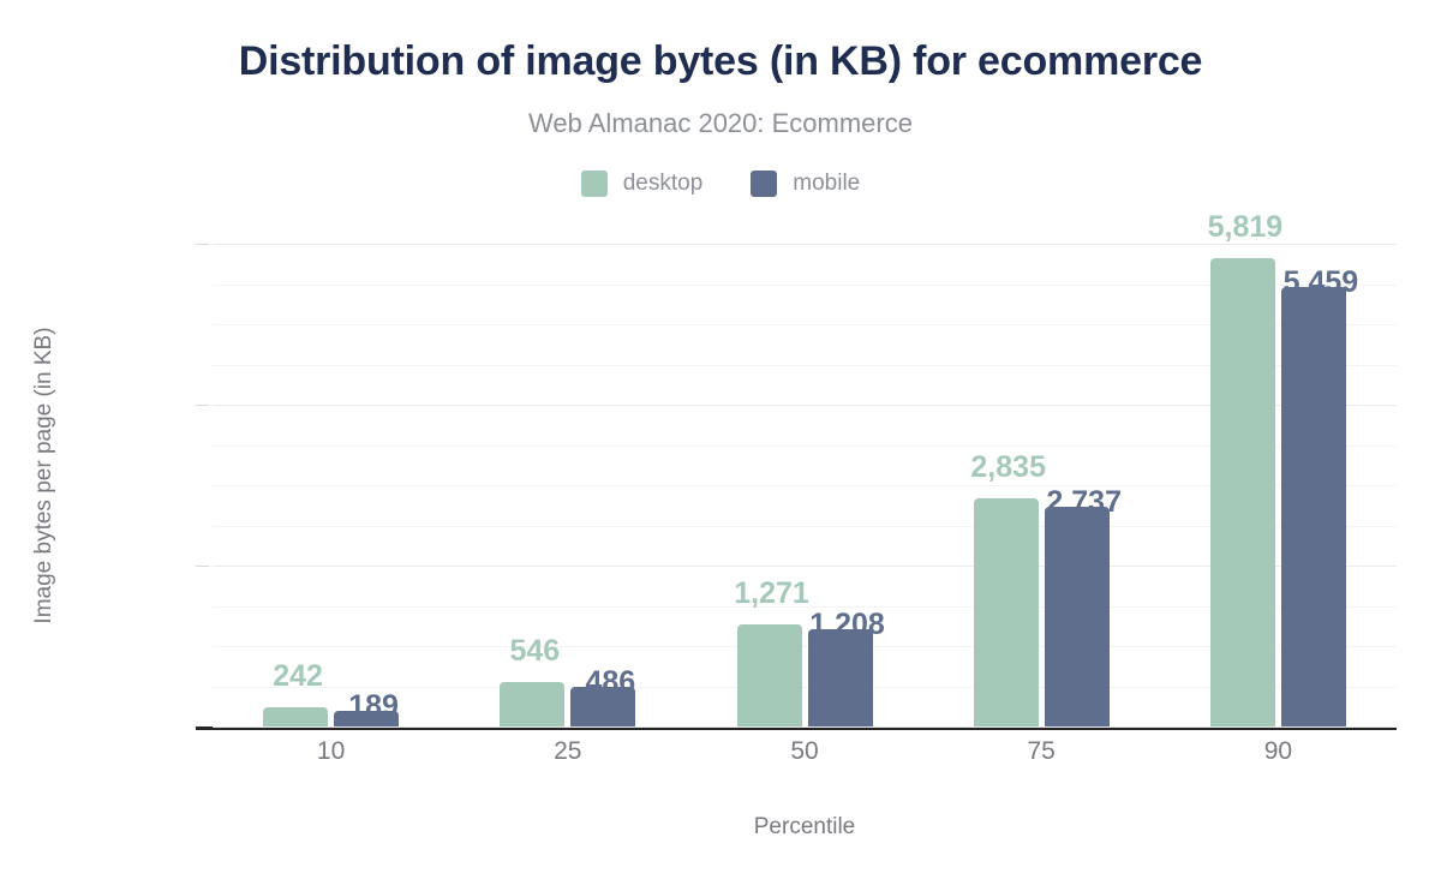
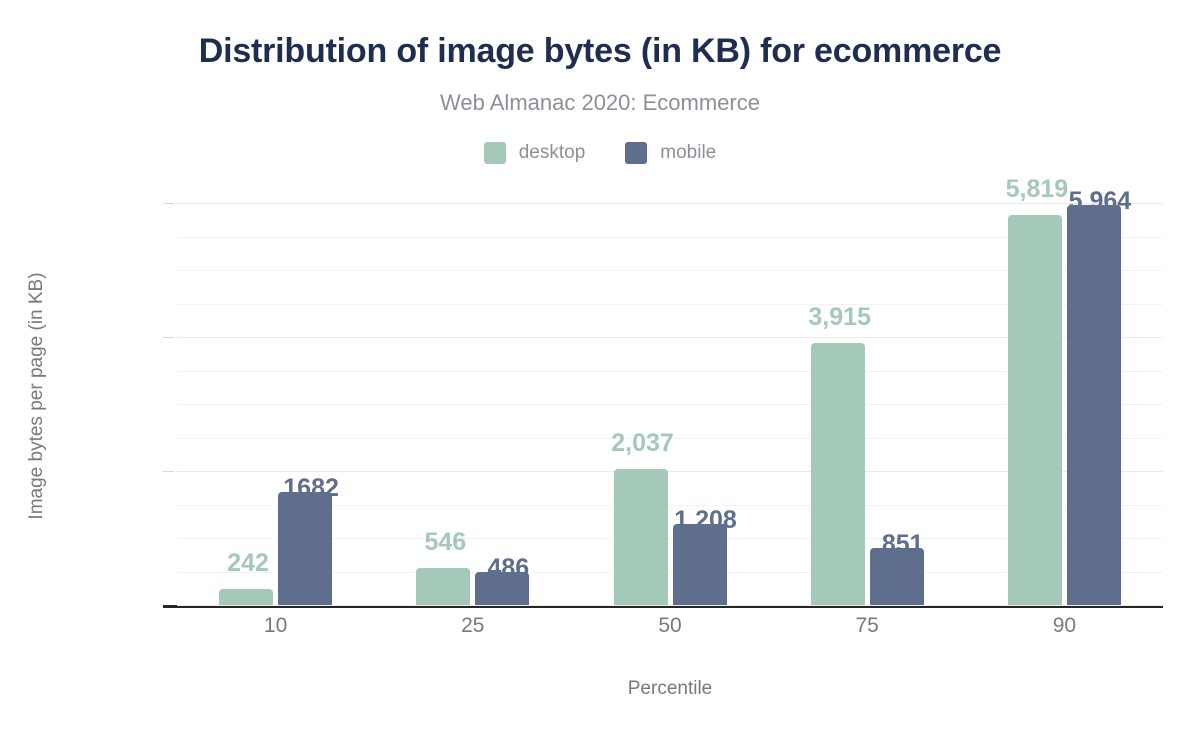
mobile/10: 189 -> 1682
desktop/50: 1,271 -> 2,037
desktop/75: 2,835 -> 3,915
mobile/75: 2,737 -> 851
mobile/90: 5,459 -> 5,964
